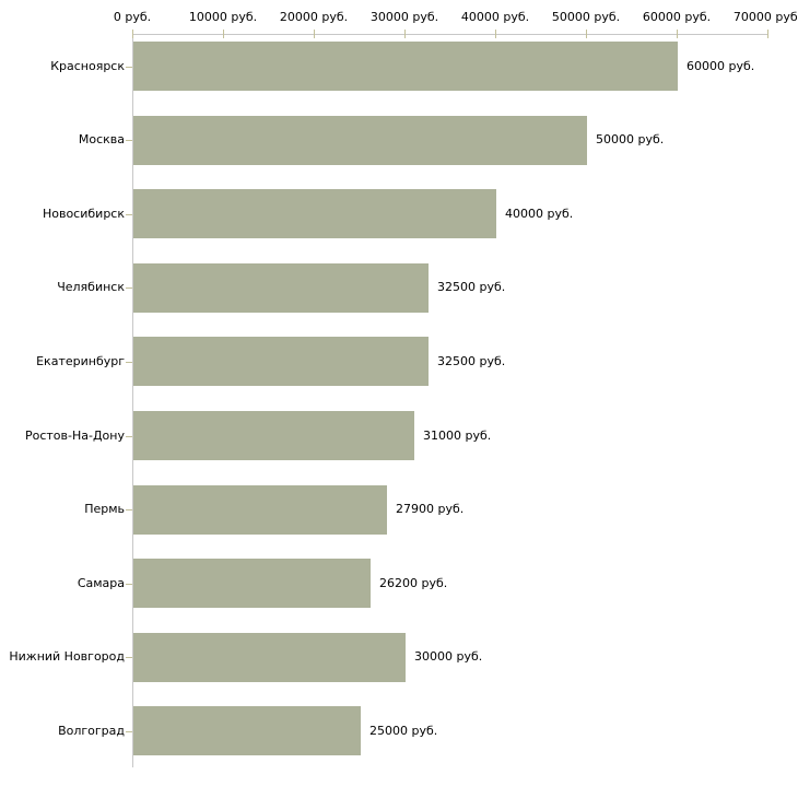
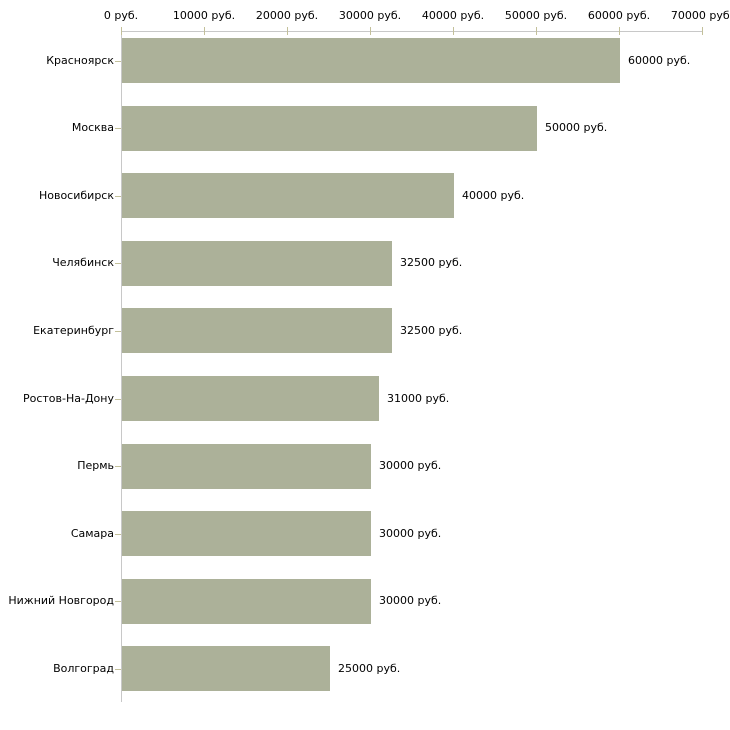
Пермь: 27900 -> 30000
Самара: 26200 -> 30000
